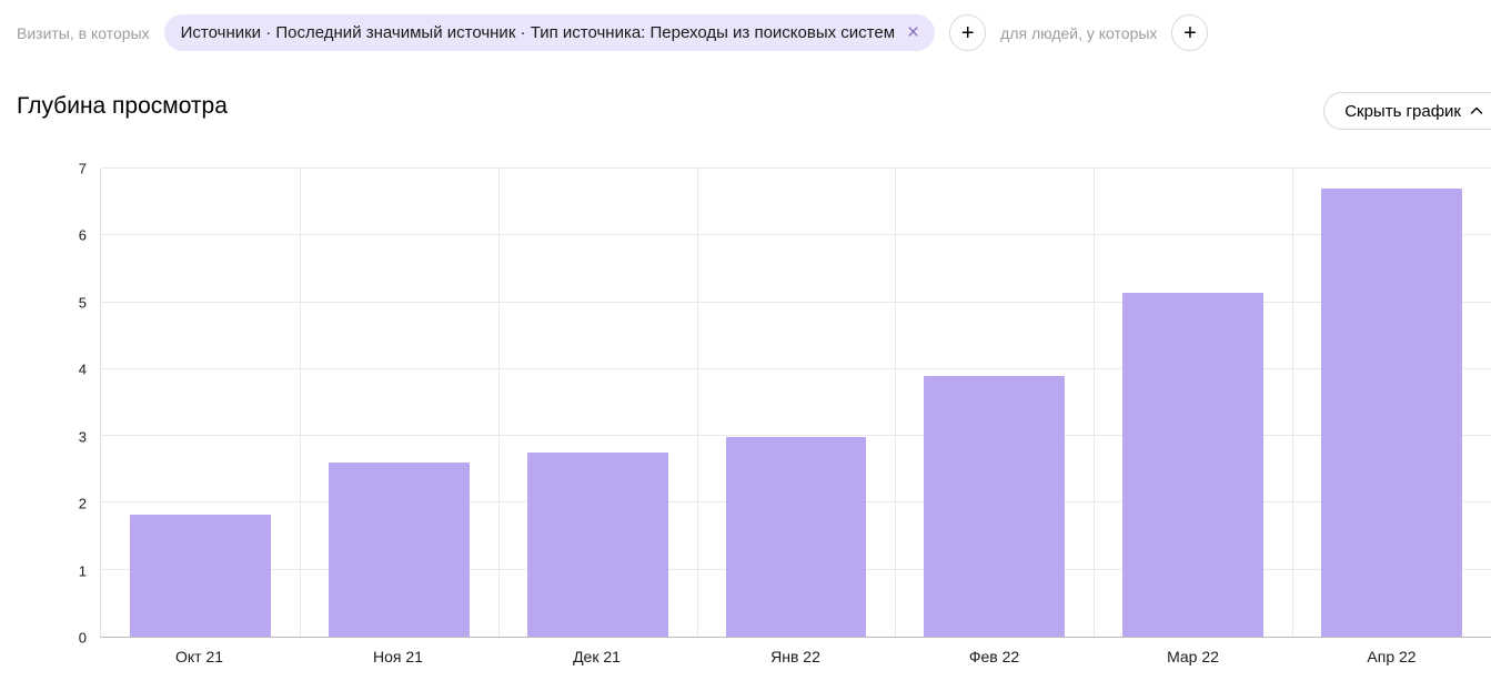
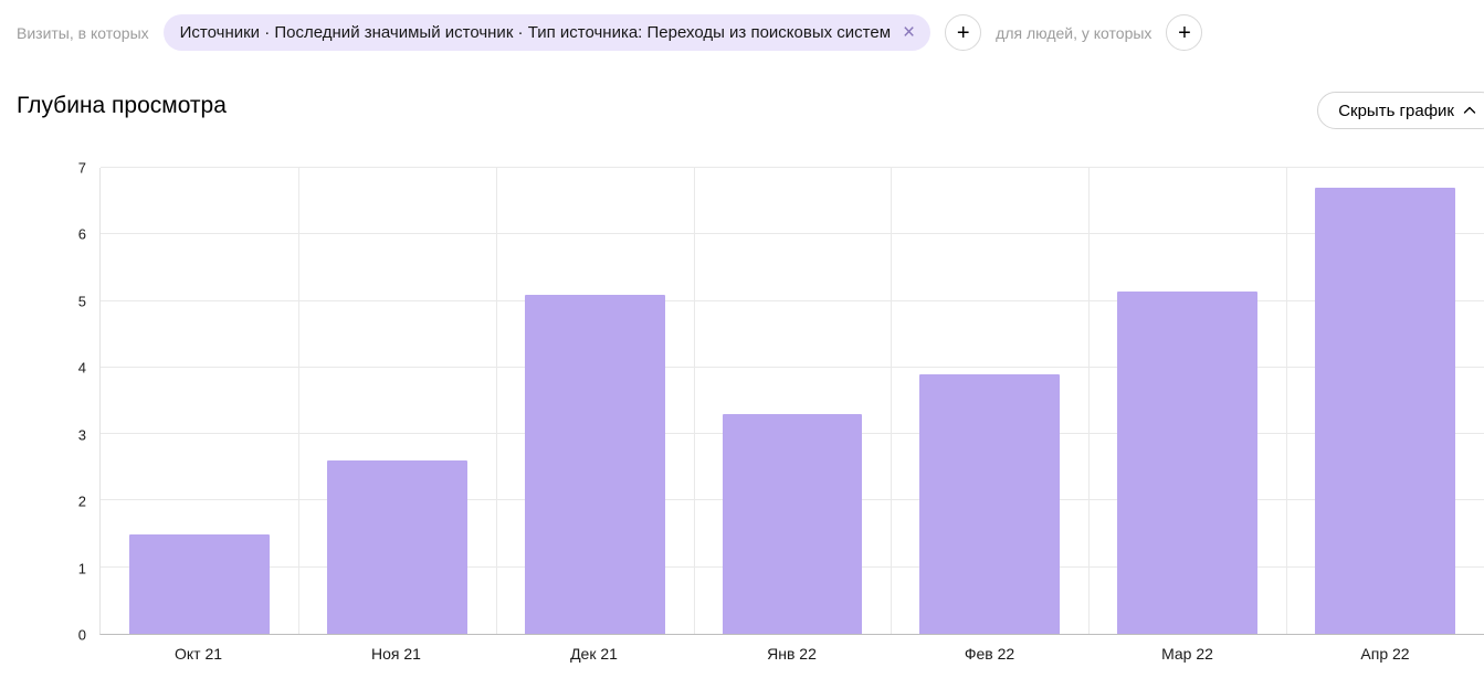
Окт 21: 1.8 -> 1.5
Дек 21: 2.8 -> 5.1
Янв 22: 3.0 -> 3.3
